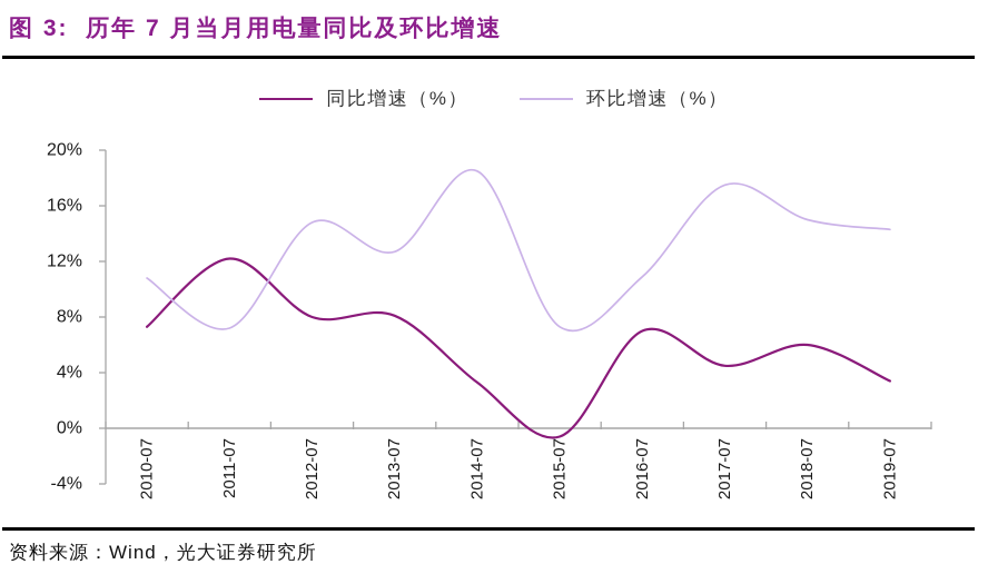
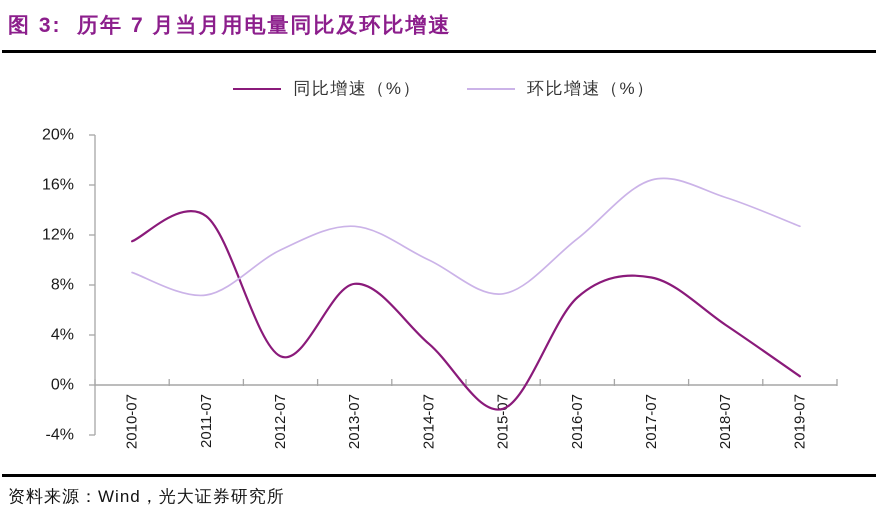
同比增速（%）/2010-07: 7.3% -> 11.5%
环比增速（%）/2010-07: 10.8% -> 9.0%
同比增速（%）/2011-07: 12.2% -> 13.5%
同比增速（%）/2012-07: 8.0% -> 2.3%
环比增速（%）/2012-07: 14.8% -> 10.8%
环比增速（%）/2014-07: 18.5% -> 10.0%
同比增速（%）/2015-07: -0.6% -> -1.9%
环比增速（%）/2016-07: 10.9% -> 11.7%
同比增速（%）/2017-07: 4.5% -> 8.6%
环比增速（%）/2017-07: 17.5% -> 16.4%
同比增速（%）/2018-07: 6.0% -> 4.8%
同比增速（%）/2019-07: 3.4% -> 0.7%
环比增速（%）/2019-07: 14.3% -> 12.7%
